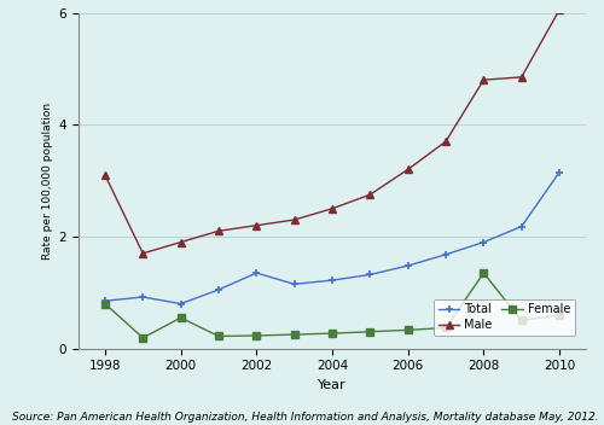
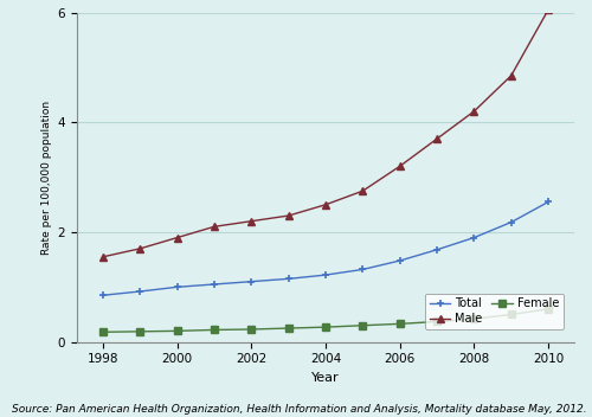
Male/1998: 3.10 -> 1.55
Female/1998: 0.80 -> 0.18
Total/2000: 0.80 -> 1.00
Female/2000: 0.55 -> 0.20
Total/2002: 1.35 -> 1.10
Male/2008: 4.80 -> 4.20
Female/2008: 1.35 -> 0.42
Total/2010: 3.15 -> 2.55
